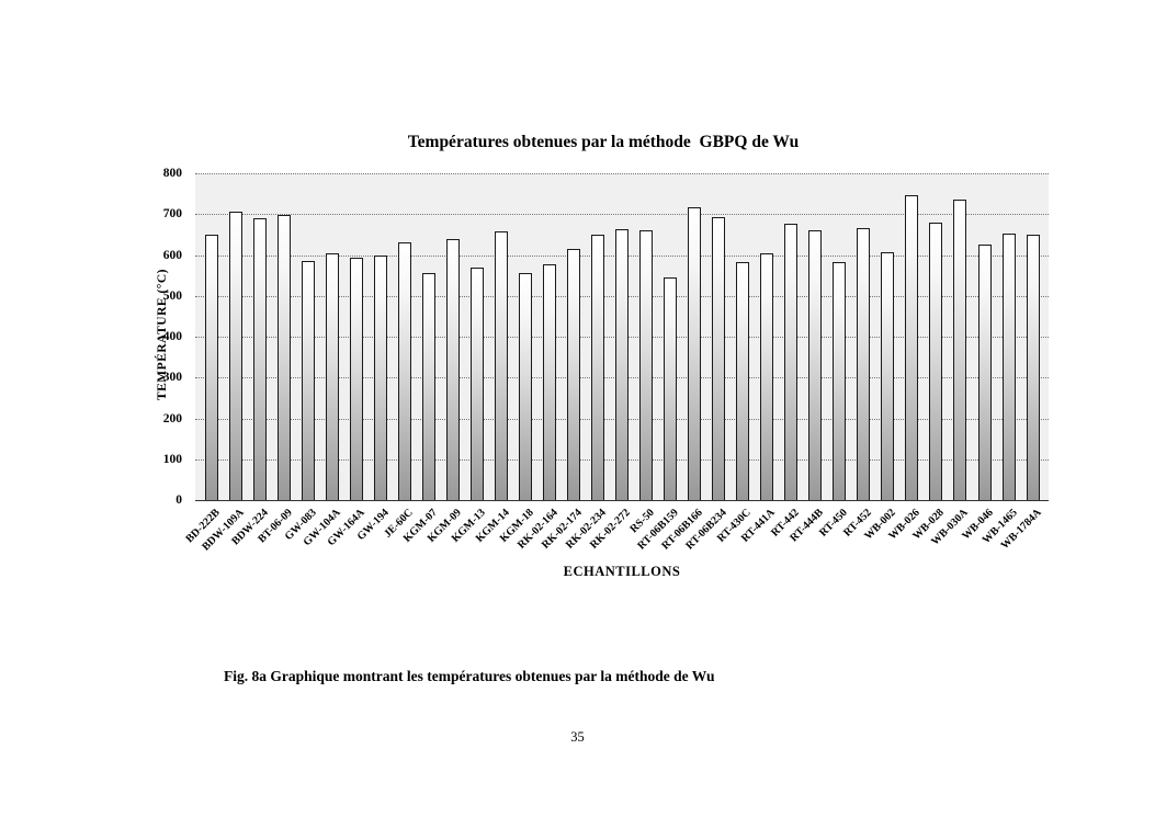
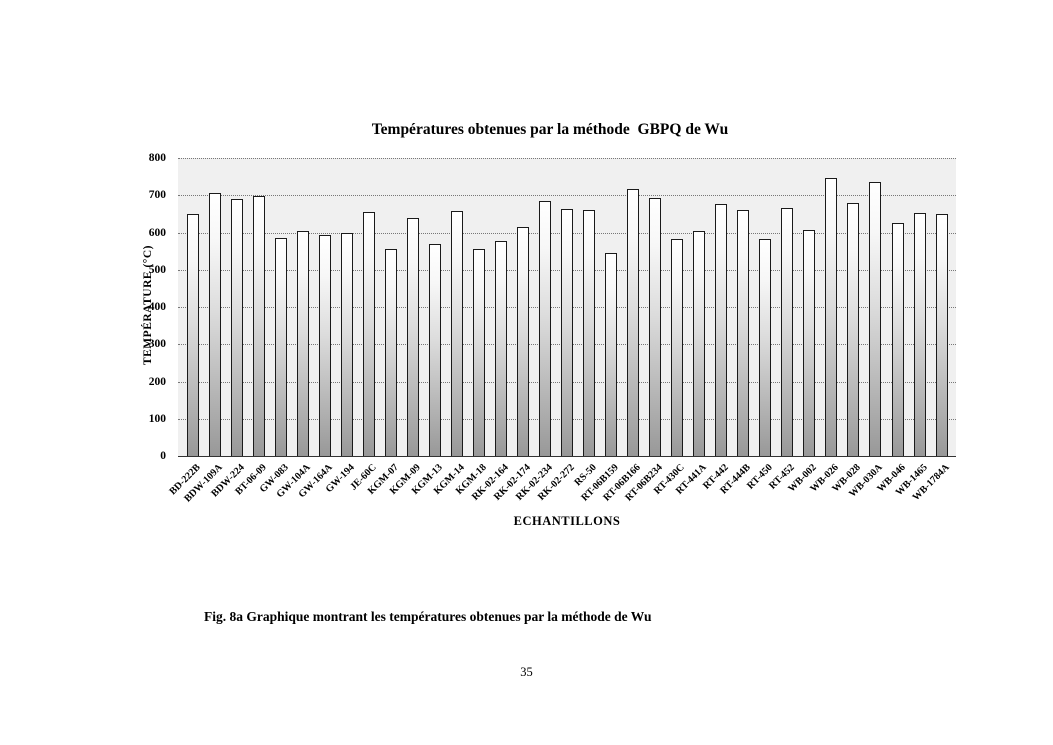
JE-60C: 630 -> 650
RK-02-234: 650 -> 690
